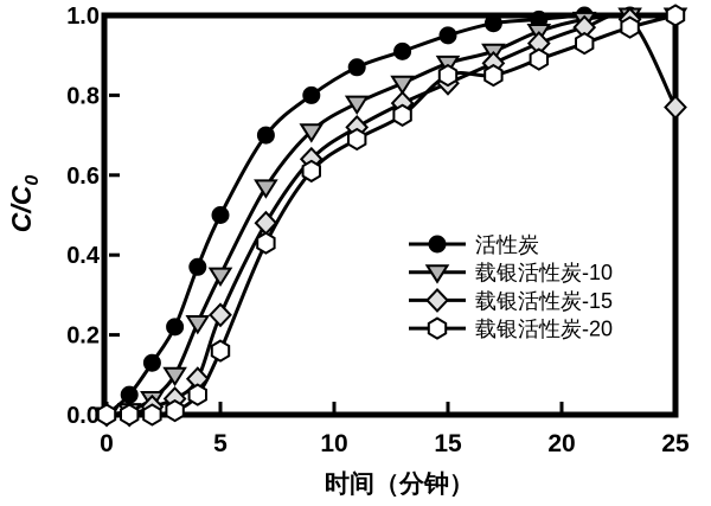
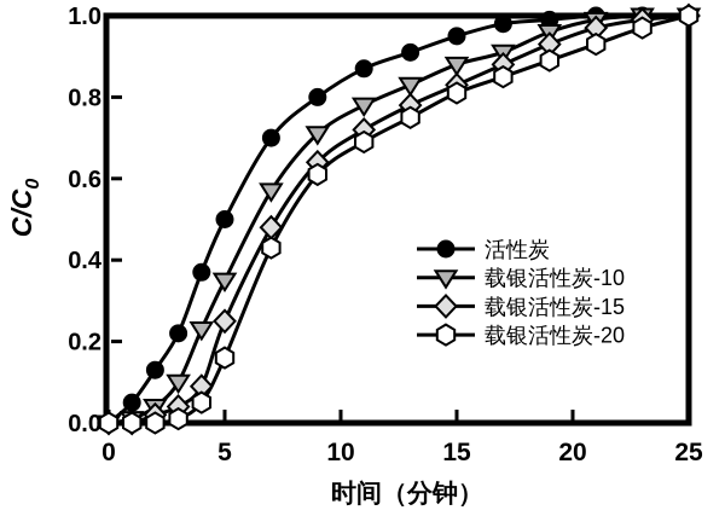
载银活性炭-20/15: 0.85 -> 0.81
载银活性炭-15/25: 0.77 -> 1.00
